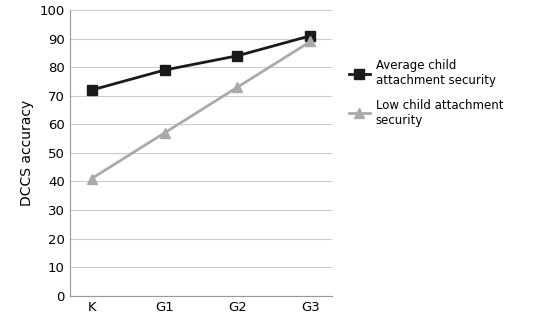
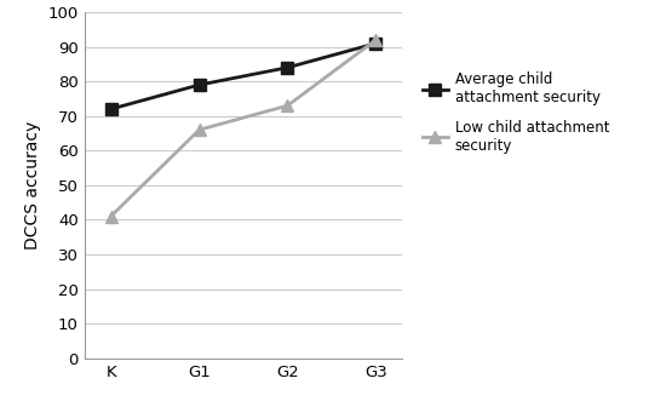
Low child attachment security/G1: 57 -> 66
Low child attachment security/G3: 89 -> 92
